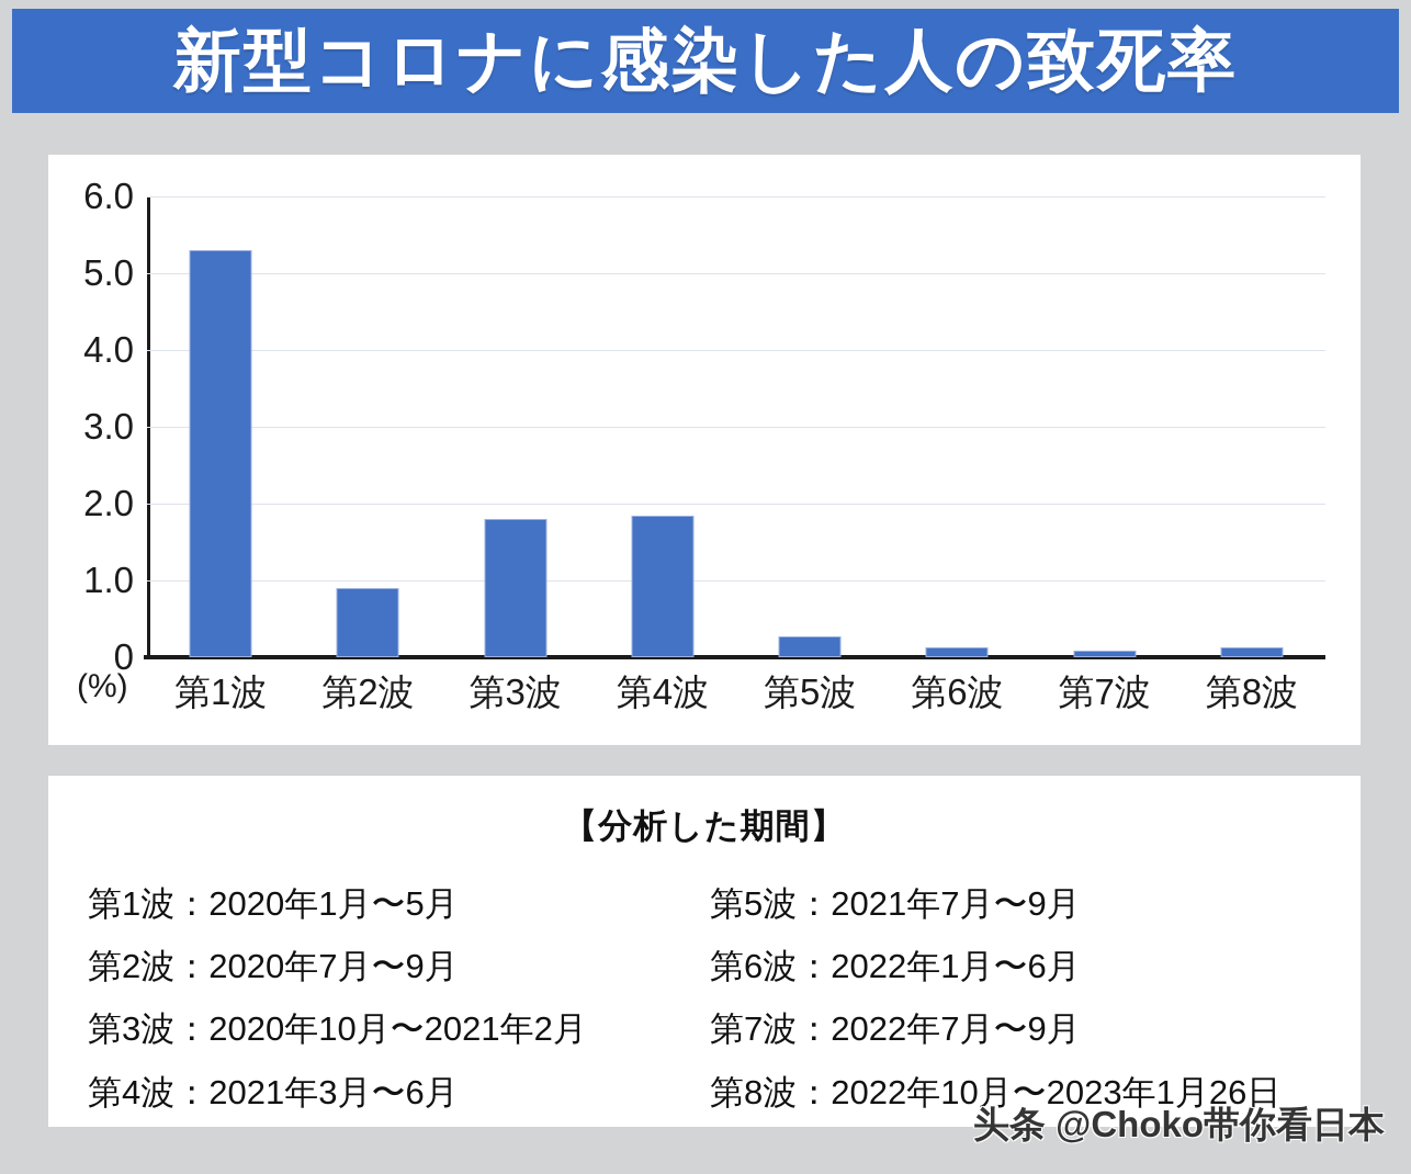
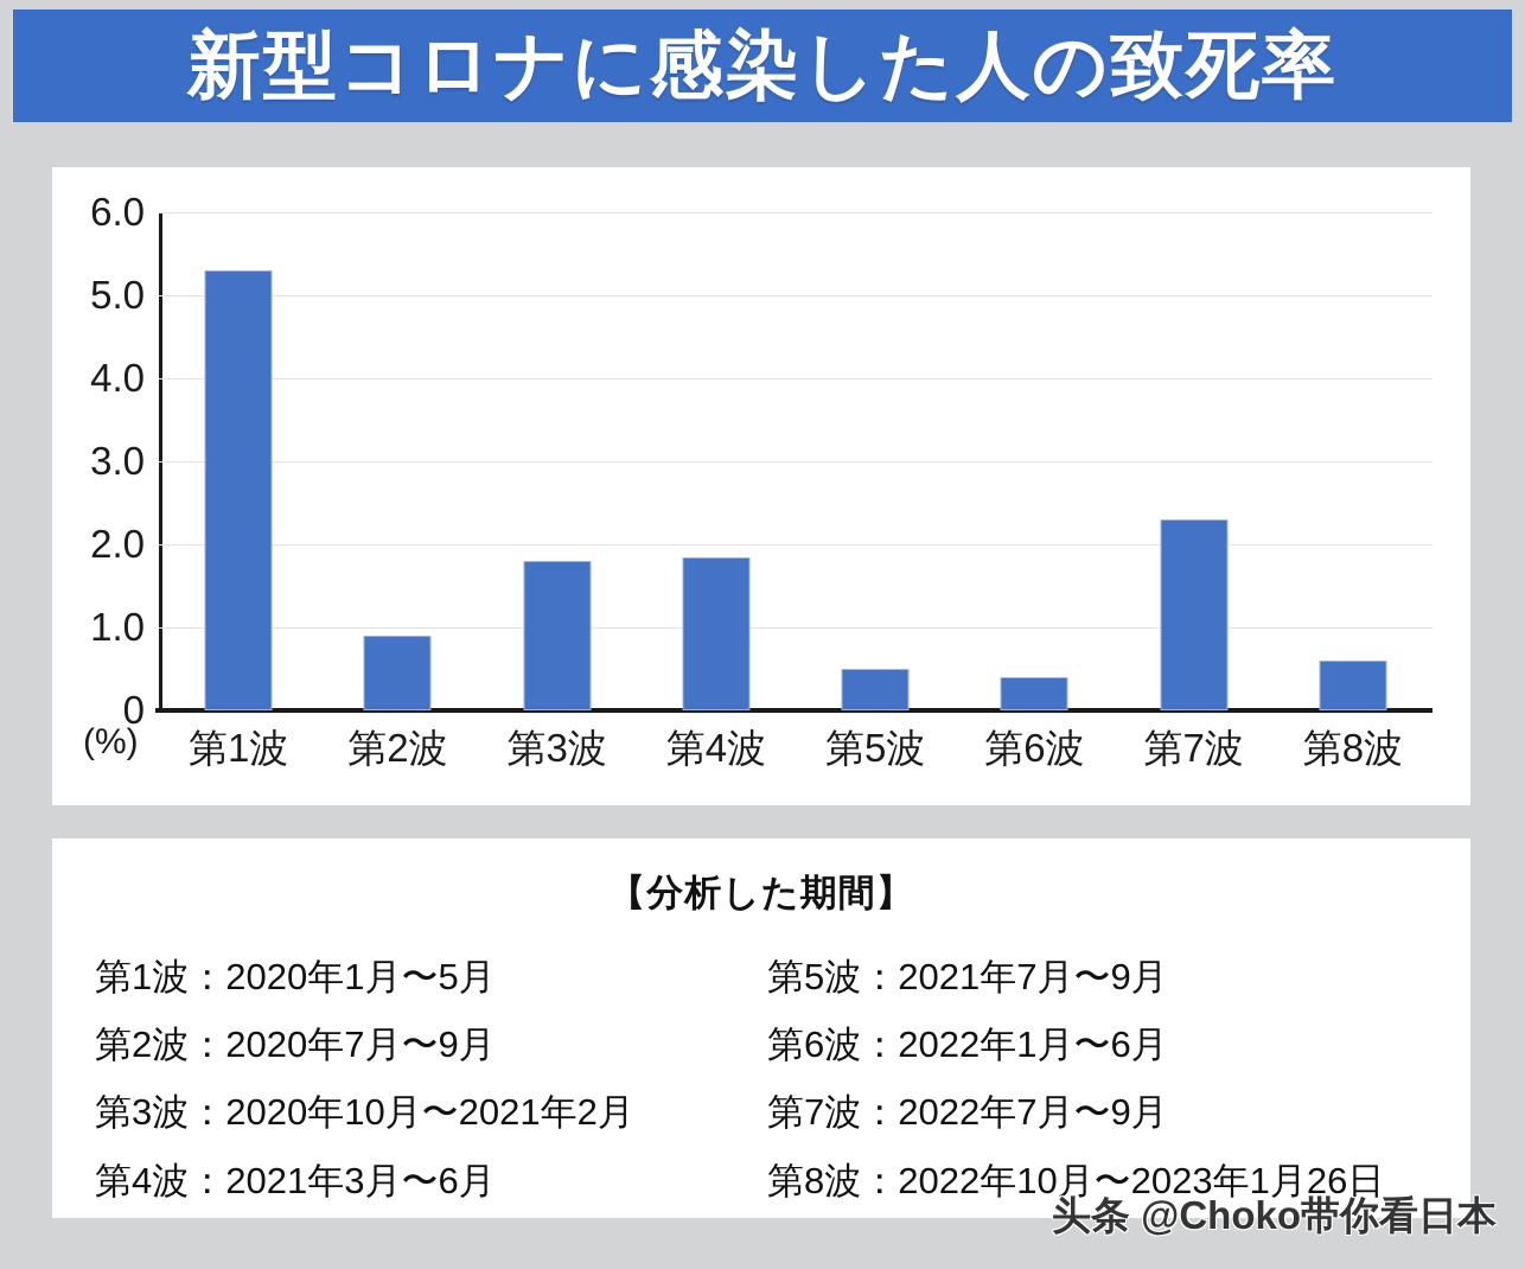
第5波: 0.3 -> 0.5
第6波: 0.1 -> 0.4
第7波: 0.1 -> 2.3
第8波: 0.1 -> 0.6
